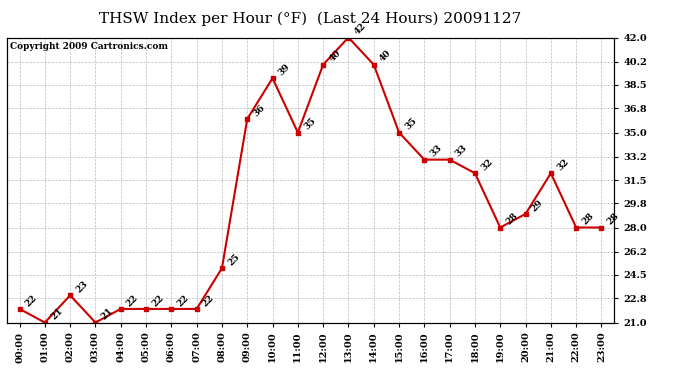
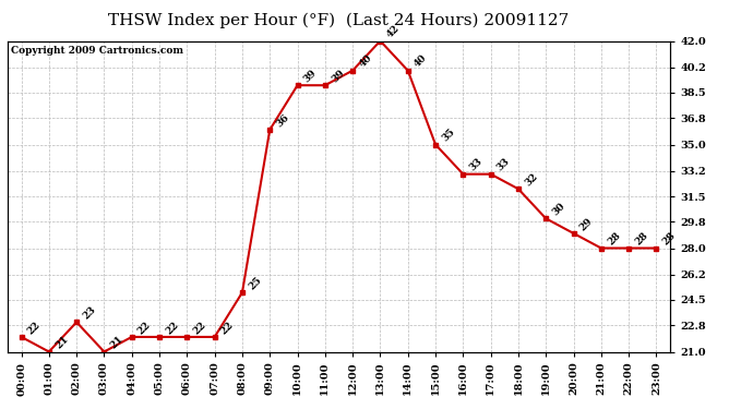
11:00: 35 -> 39
19:00: 28 -> 30
21:00: 32 -> 28
